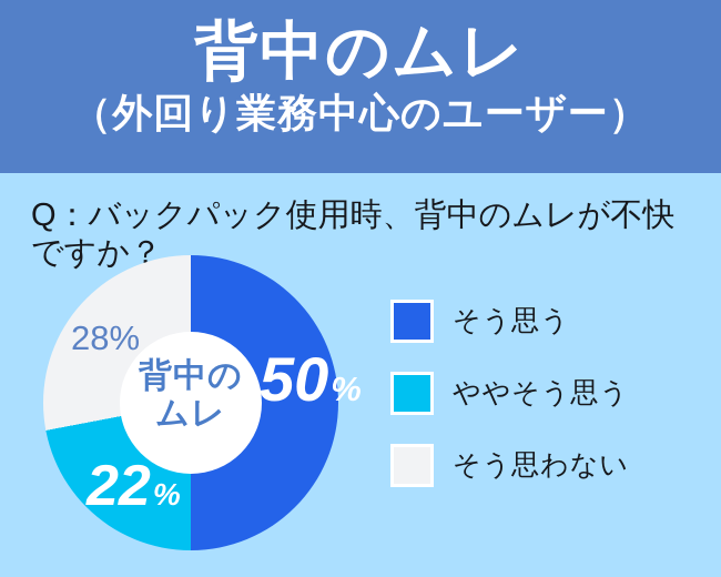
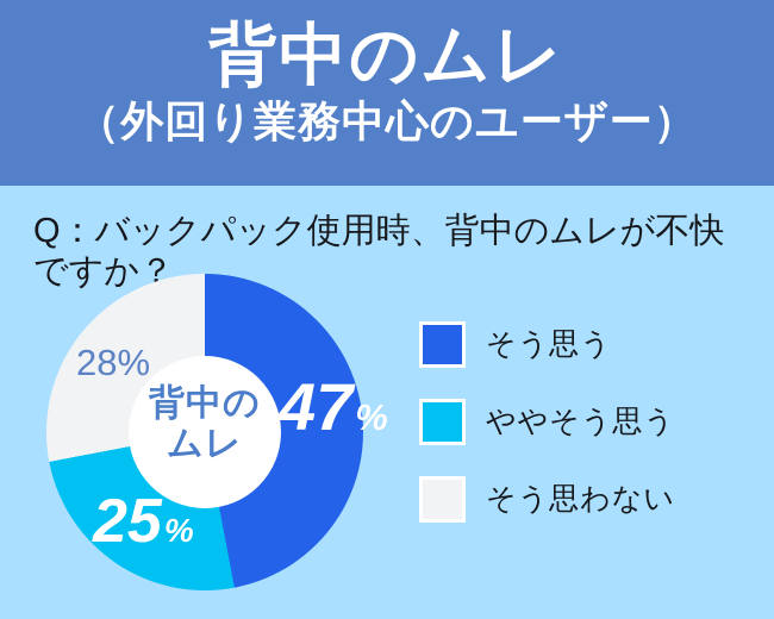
そう思う: 50 -> 47
ややそう思う: 22 -> 25
